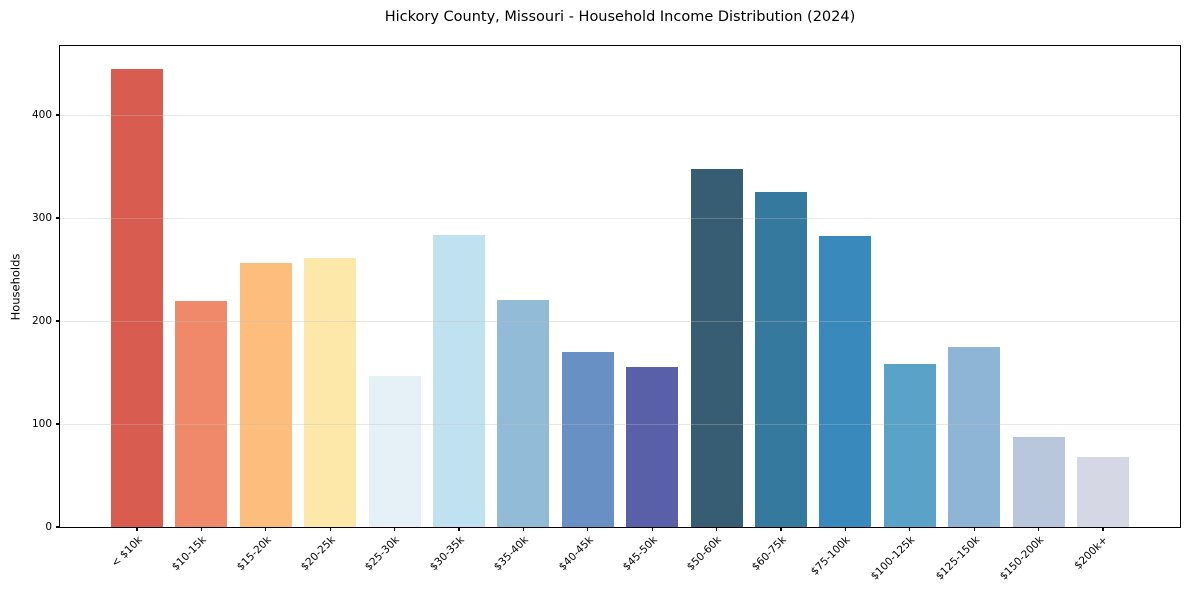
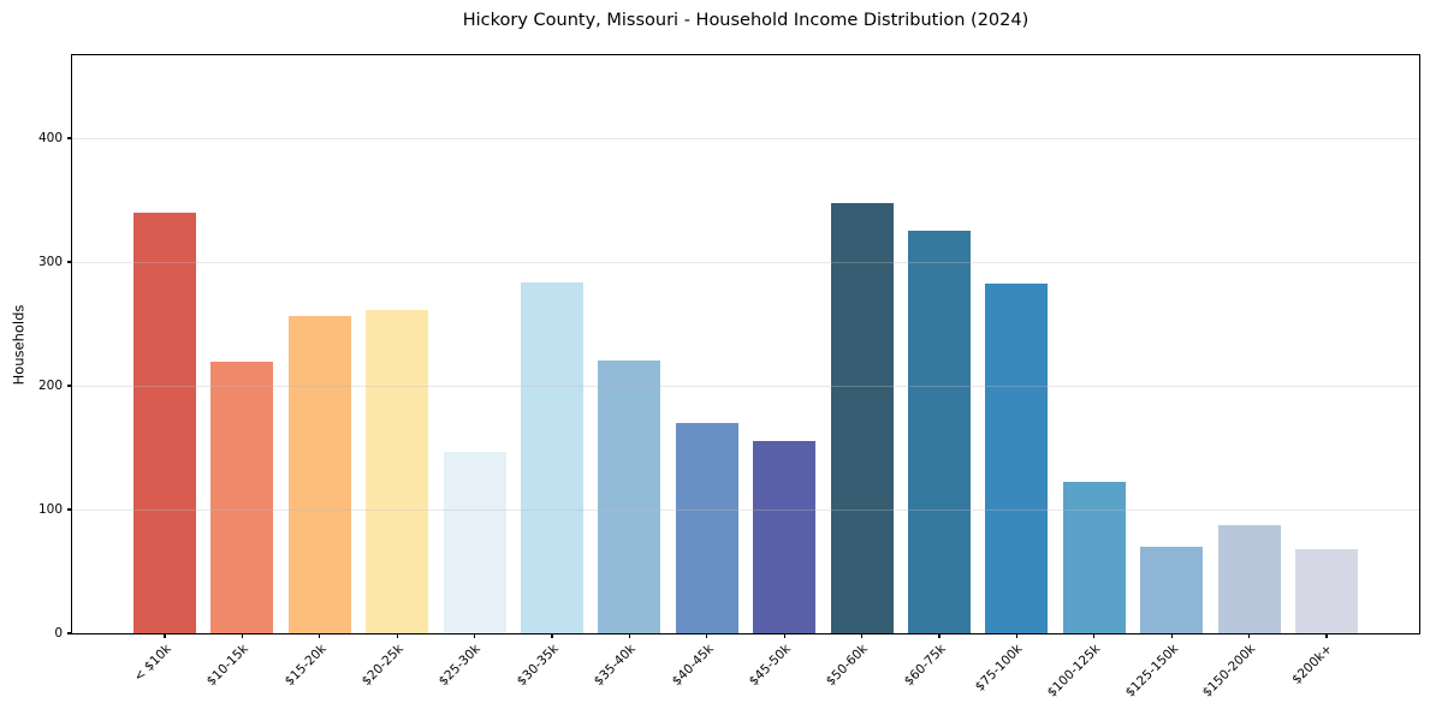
< $10k: 445 -> 340
$100-125k: 158 -> 122
$125-150k: 175 -> 70
